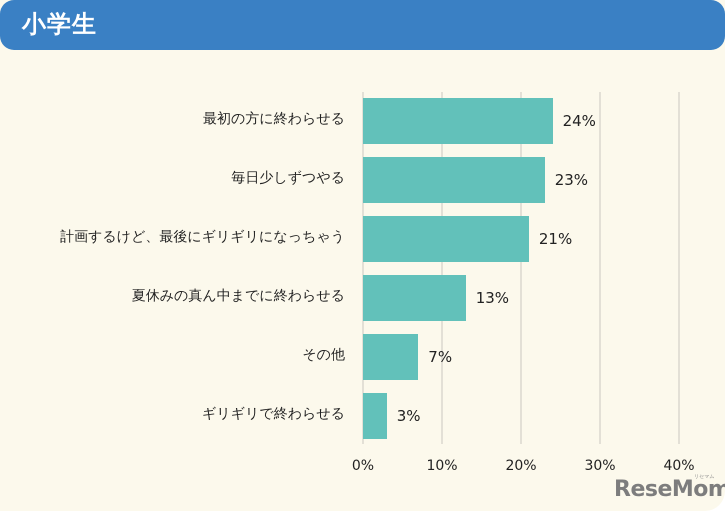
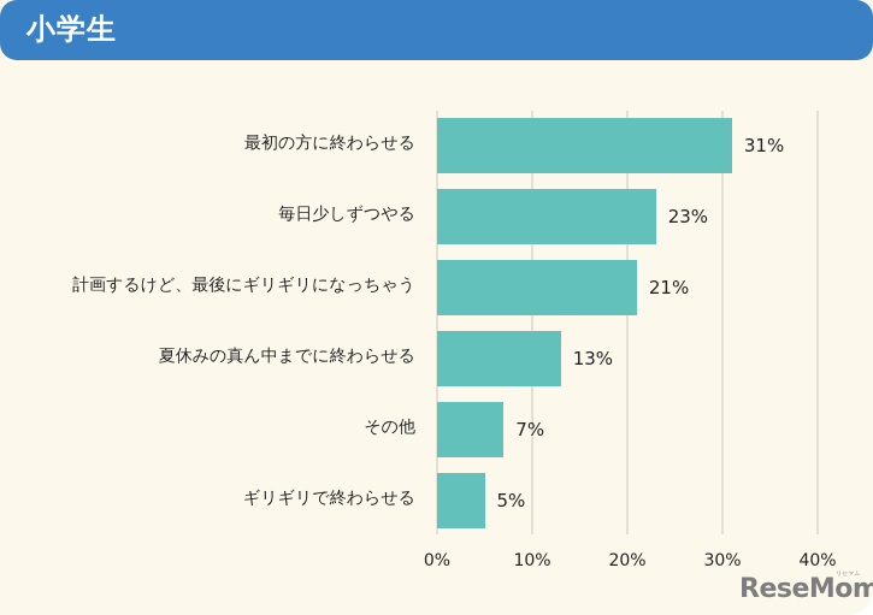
最初の方に終わらせる: 24% -> 31%
ギリギリで終わらせる: 3% -> 5%
